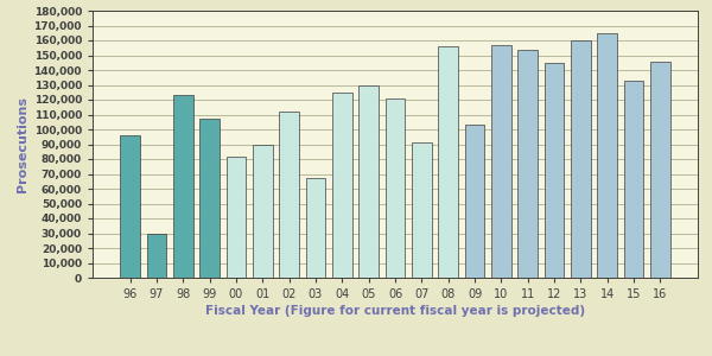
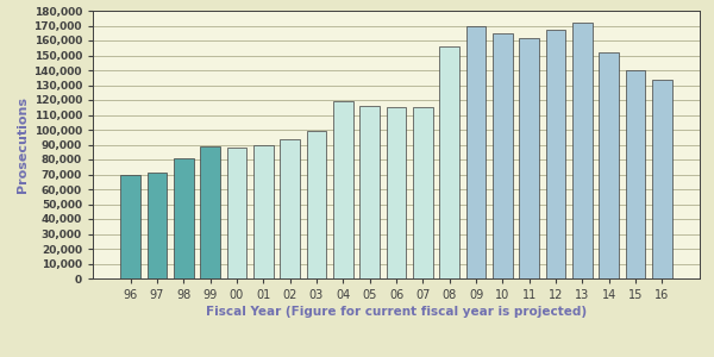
96: 96,000 -> 70,000
97: 30,000 -> 71,000
98: 123,000 -> 81,000
99: 107,000 -> 89,000
00: 82,000 -> 88,000
02: 112,000 -> 94,000
03: 67,000 -> 99,000
04: 125,000 -> 119,000
05: 130,000 -> 116,000
06: 121,000 -> 115,000
07: 91,000 -> 115,000
09: 103,000 -> 170,000
10: 157,000 -> 165,000
11: 154,000 -> 162,000
12: 145,000 -> 167,000
13: 160,000 -> 172,000
14: 165,000 -> 152,000
15: 133,000 -> 140,000
16: 146,000 -> 134,000
